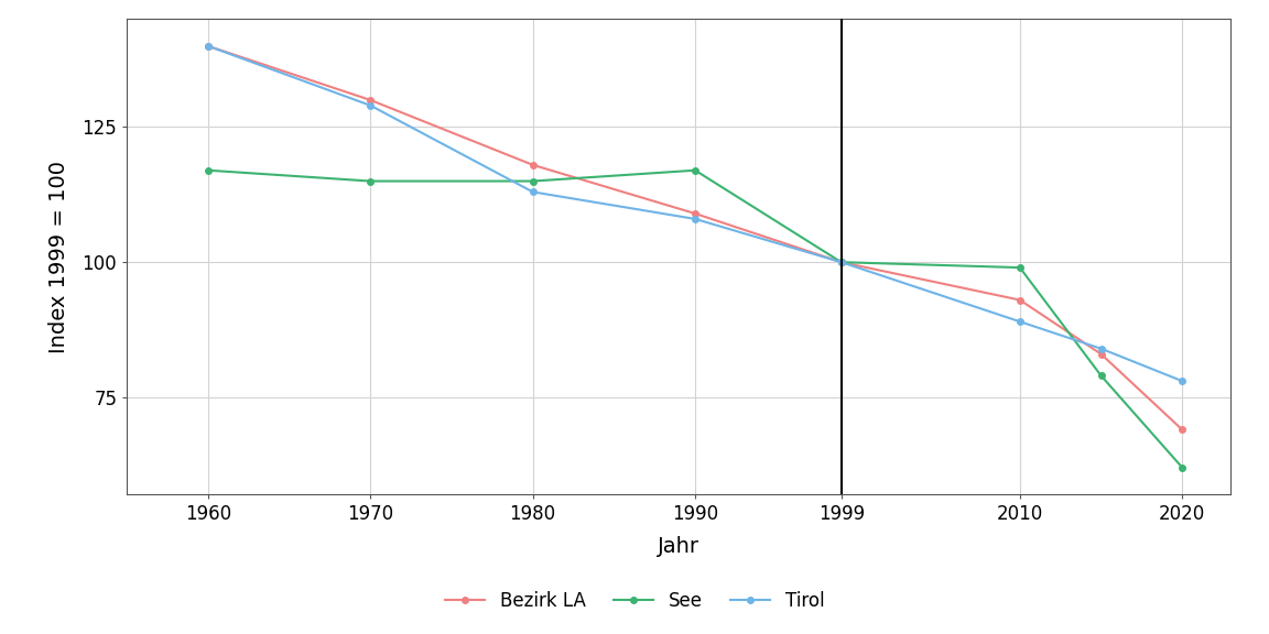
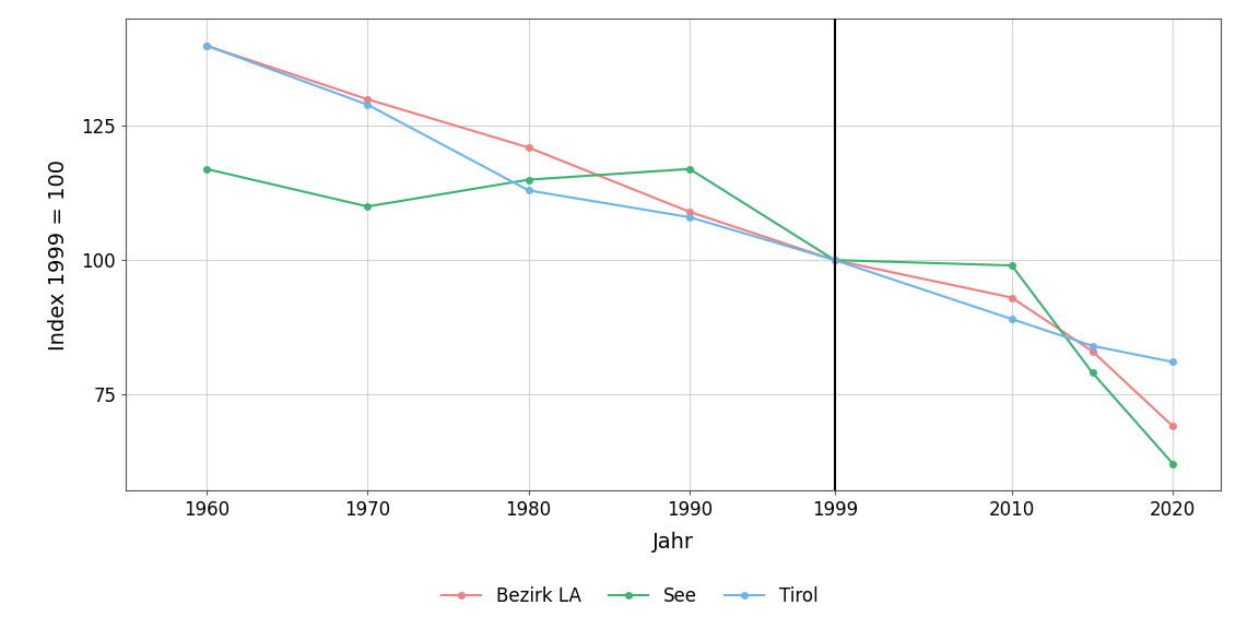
See/1970: 115 -> 110
Bezirk LA/1980: 118 -> 121
Tirol/2020: 78 -> 81
